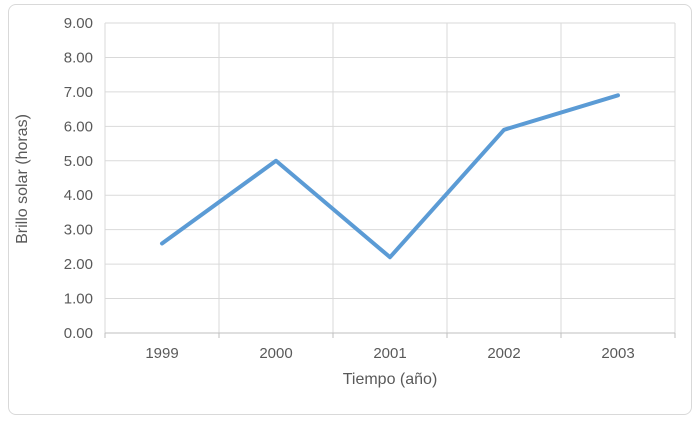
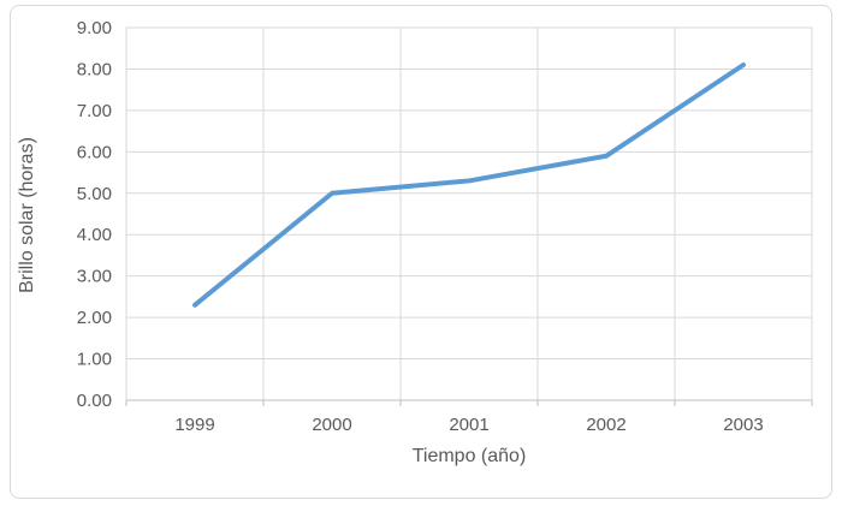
1999: 2.6 -> 2.3
2001: 2.2 -> 5.3
2003: 6.9 -> 8.1
